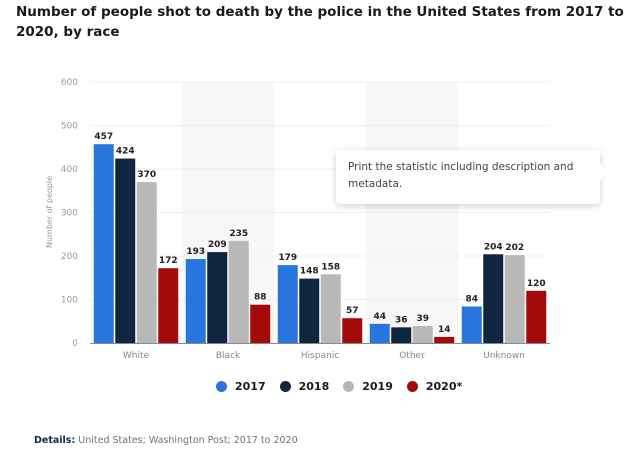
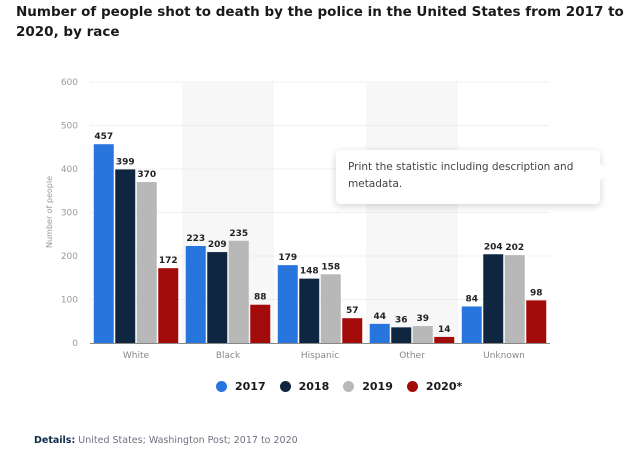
2018/White: 424 -> 399
2017/Black: 193 -> 223
2020*/Unknown: 120 -> 98
